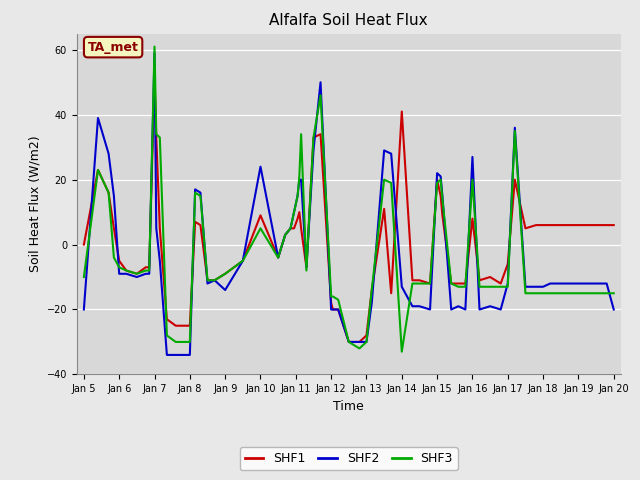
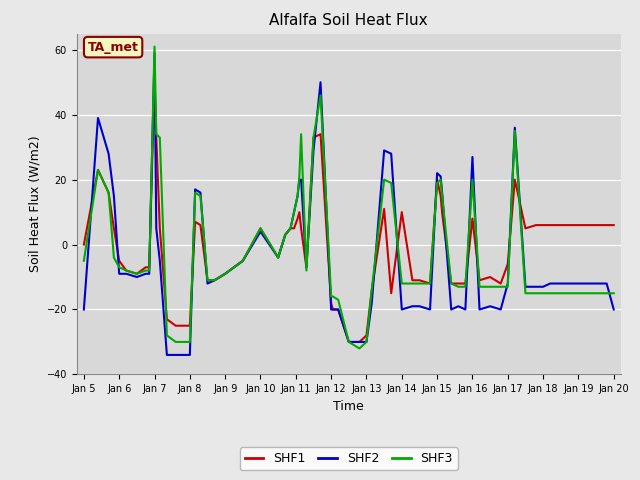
SHF3/Jan 5: -10 -> -5
SHF2/Jan 9: -14 -> -9
SHF1/Jan 10: 9 -> 5
SHF2/Jan 10: 24 -> 4
SHF1/Jan 14: 41 -> 10
SHF2/Jan 14: -13 -> -20
SHF3/Jan 14: -33 -> -12
